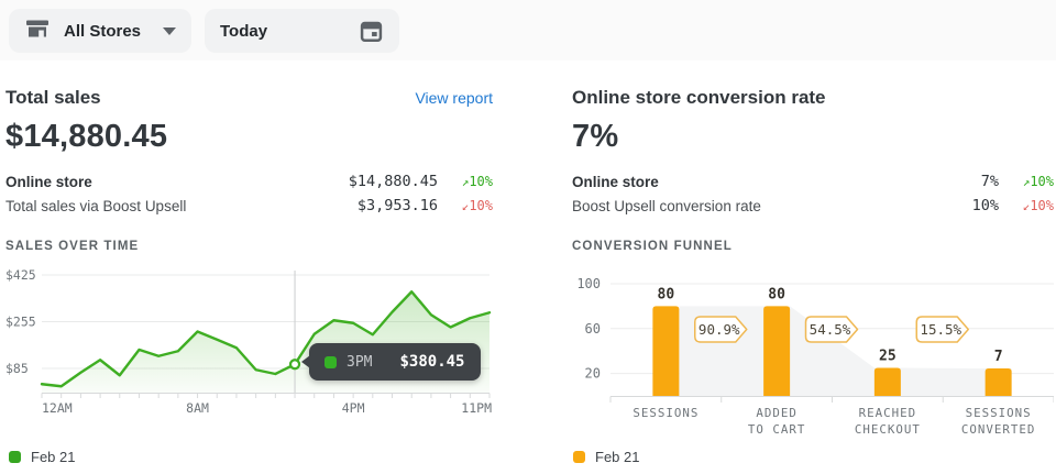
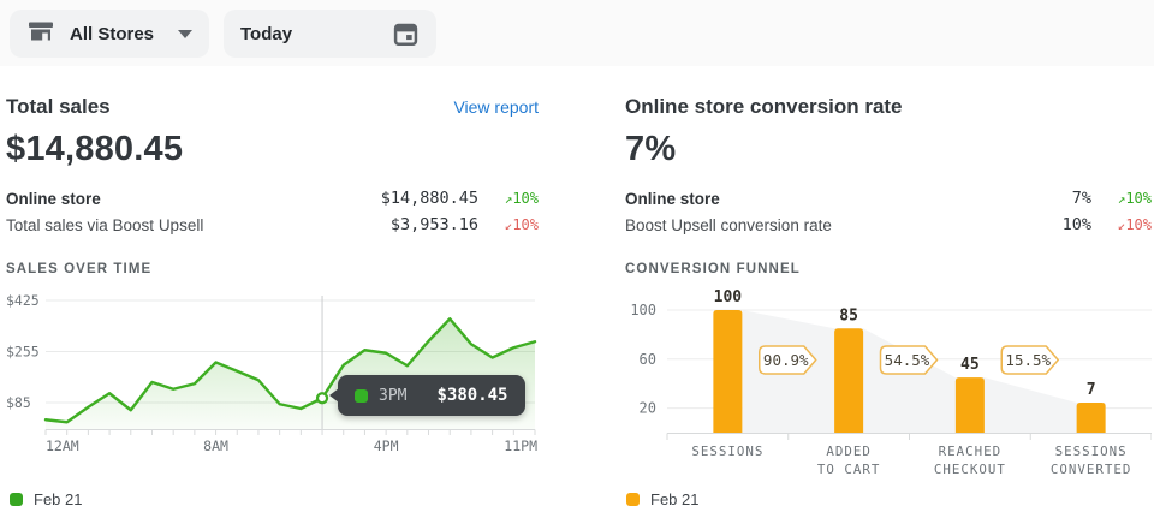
CONVERSION FUNNEL/SESSIONS: 80 -> 100
CONVERSION FUNNEL/ADDED TO CART: 80 -> 85
CONVERSION FUNNEL/REACHED CHECKOUT: 25 -> 45
